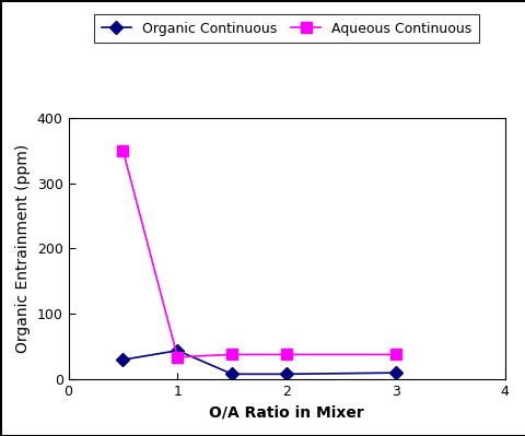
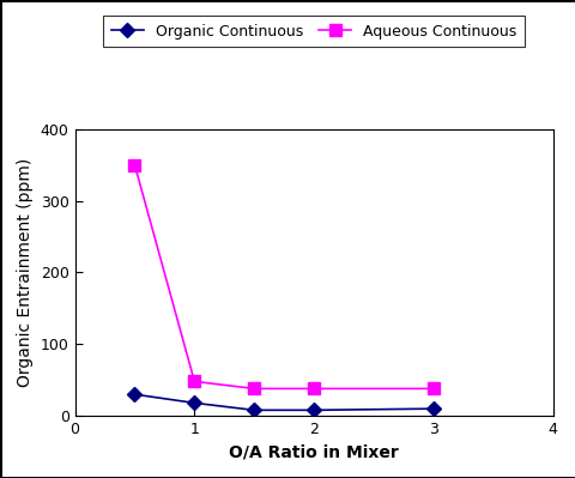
Organic Continuous/1: 44 -> 18
Aqueous Continuous/1: 34 -> 48
